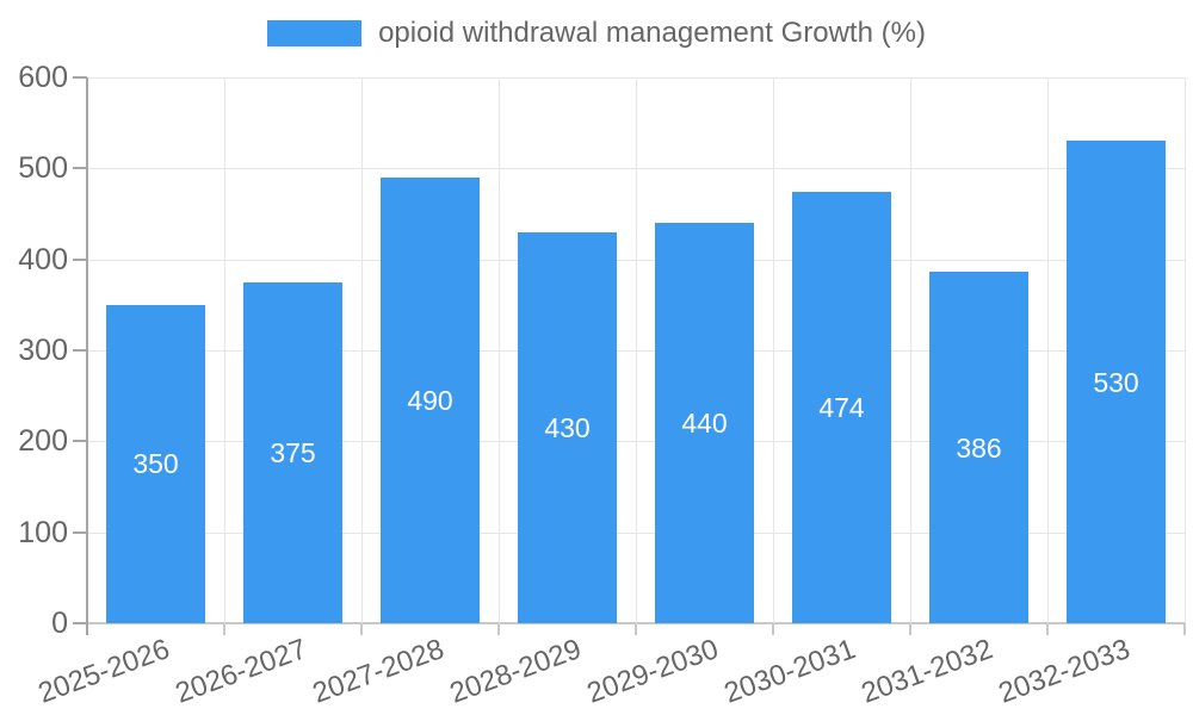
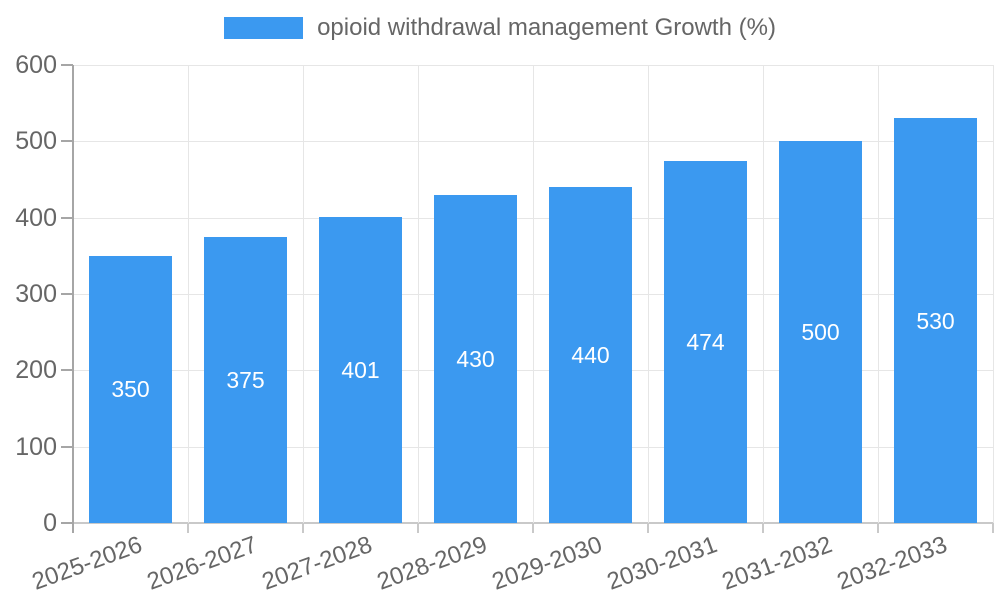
2027-2028: 490 -> 401
2031-2032: 386 -> 500
